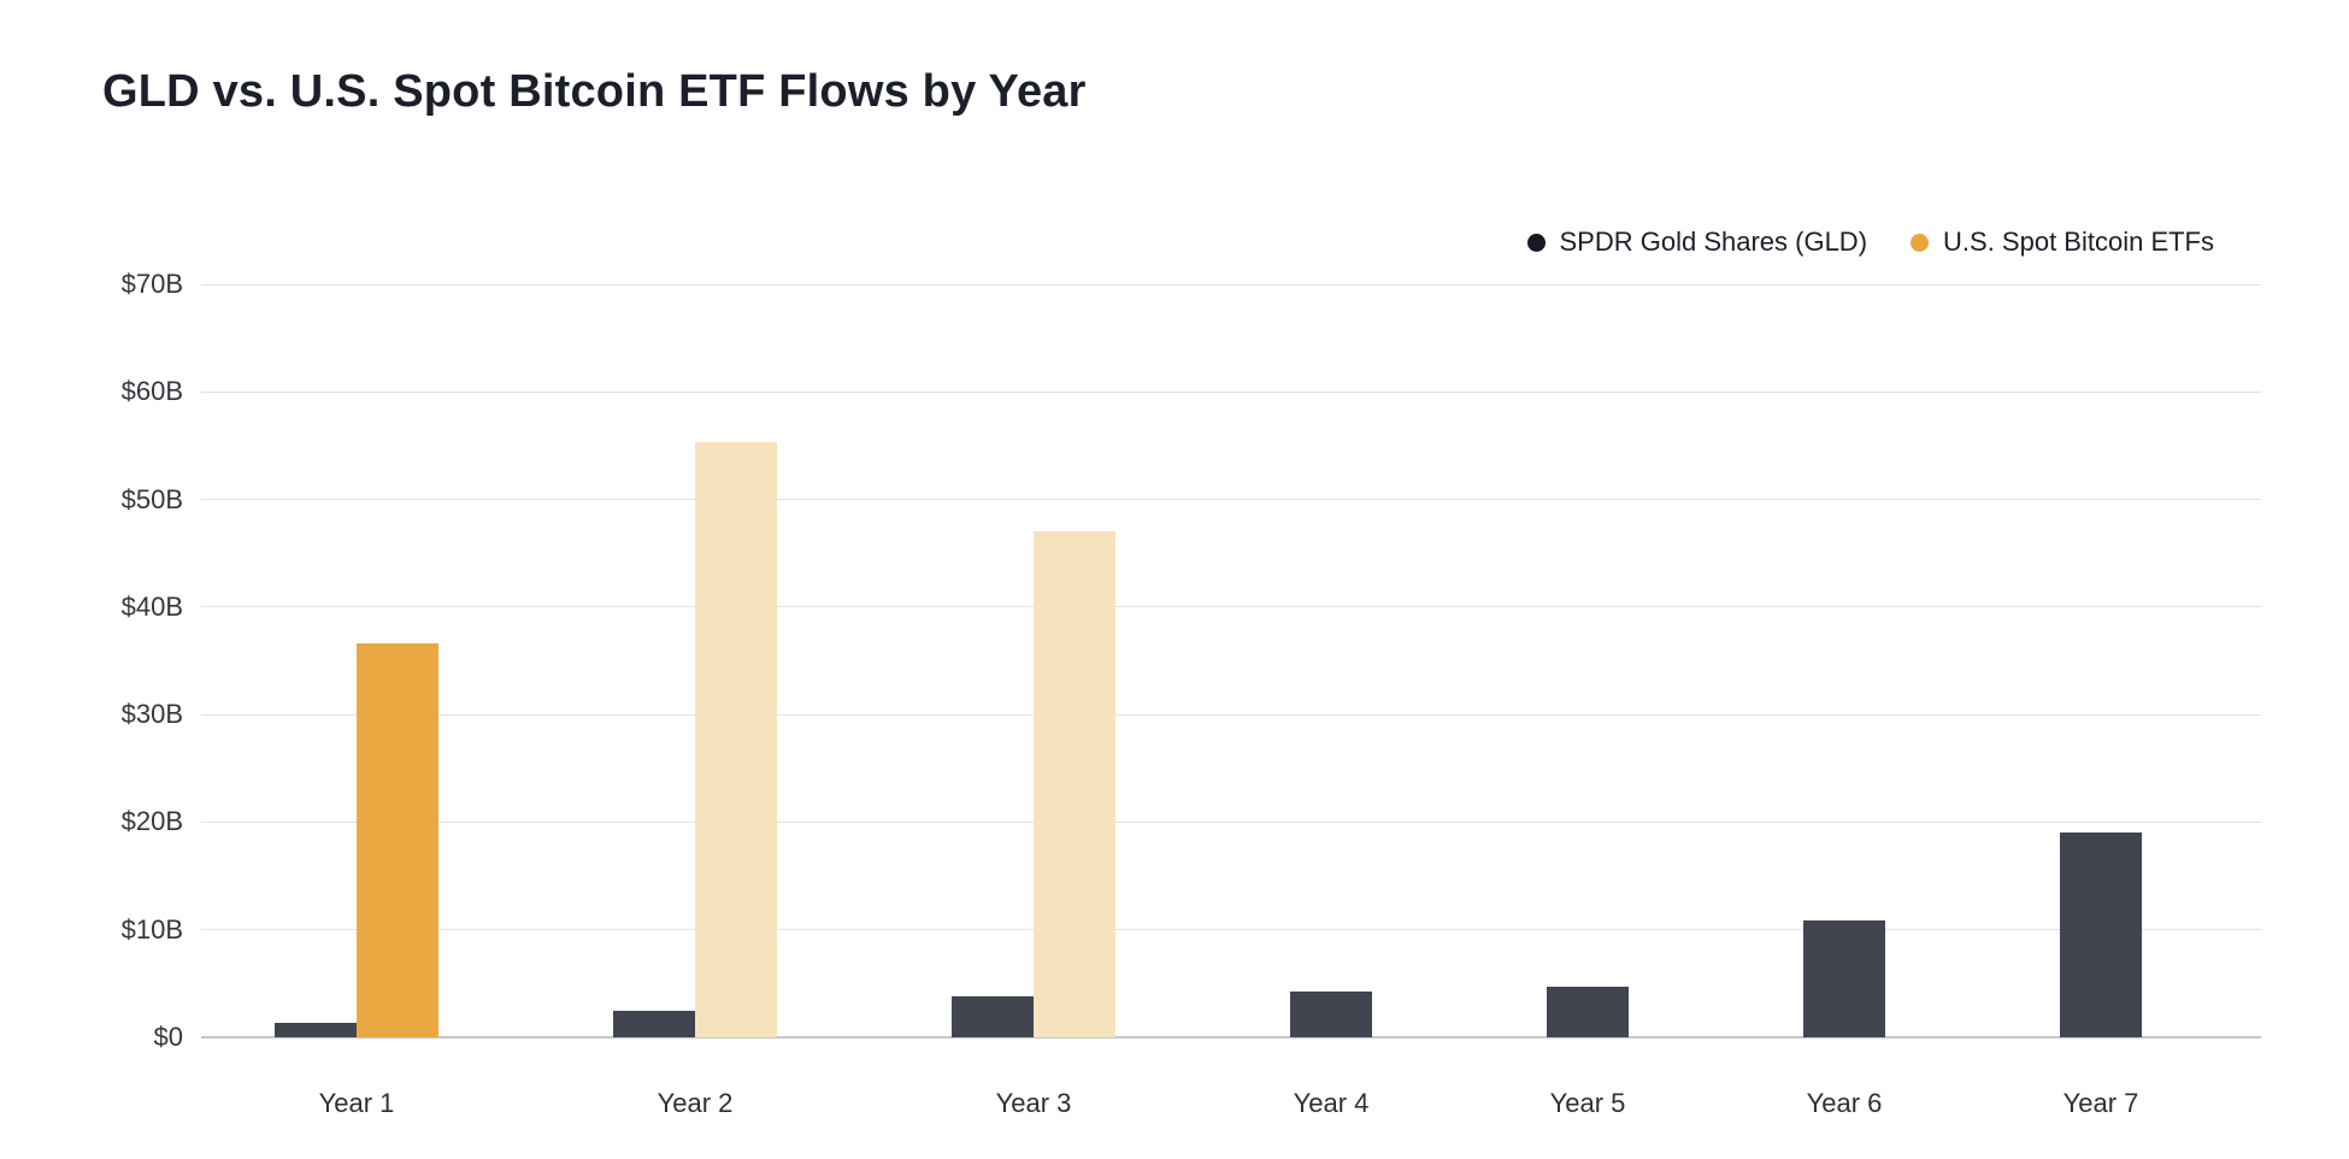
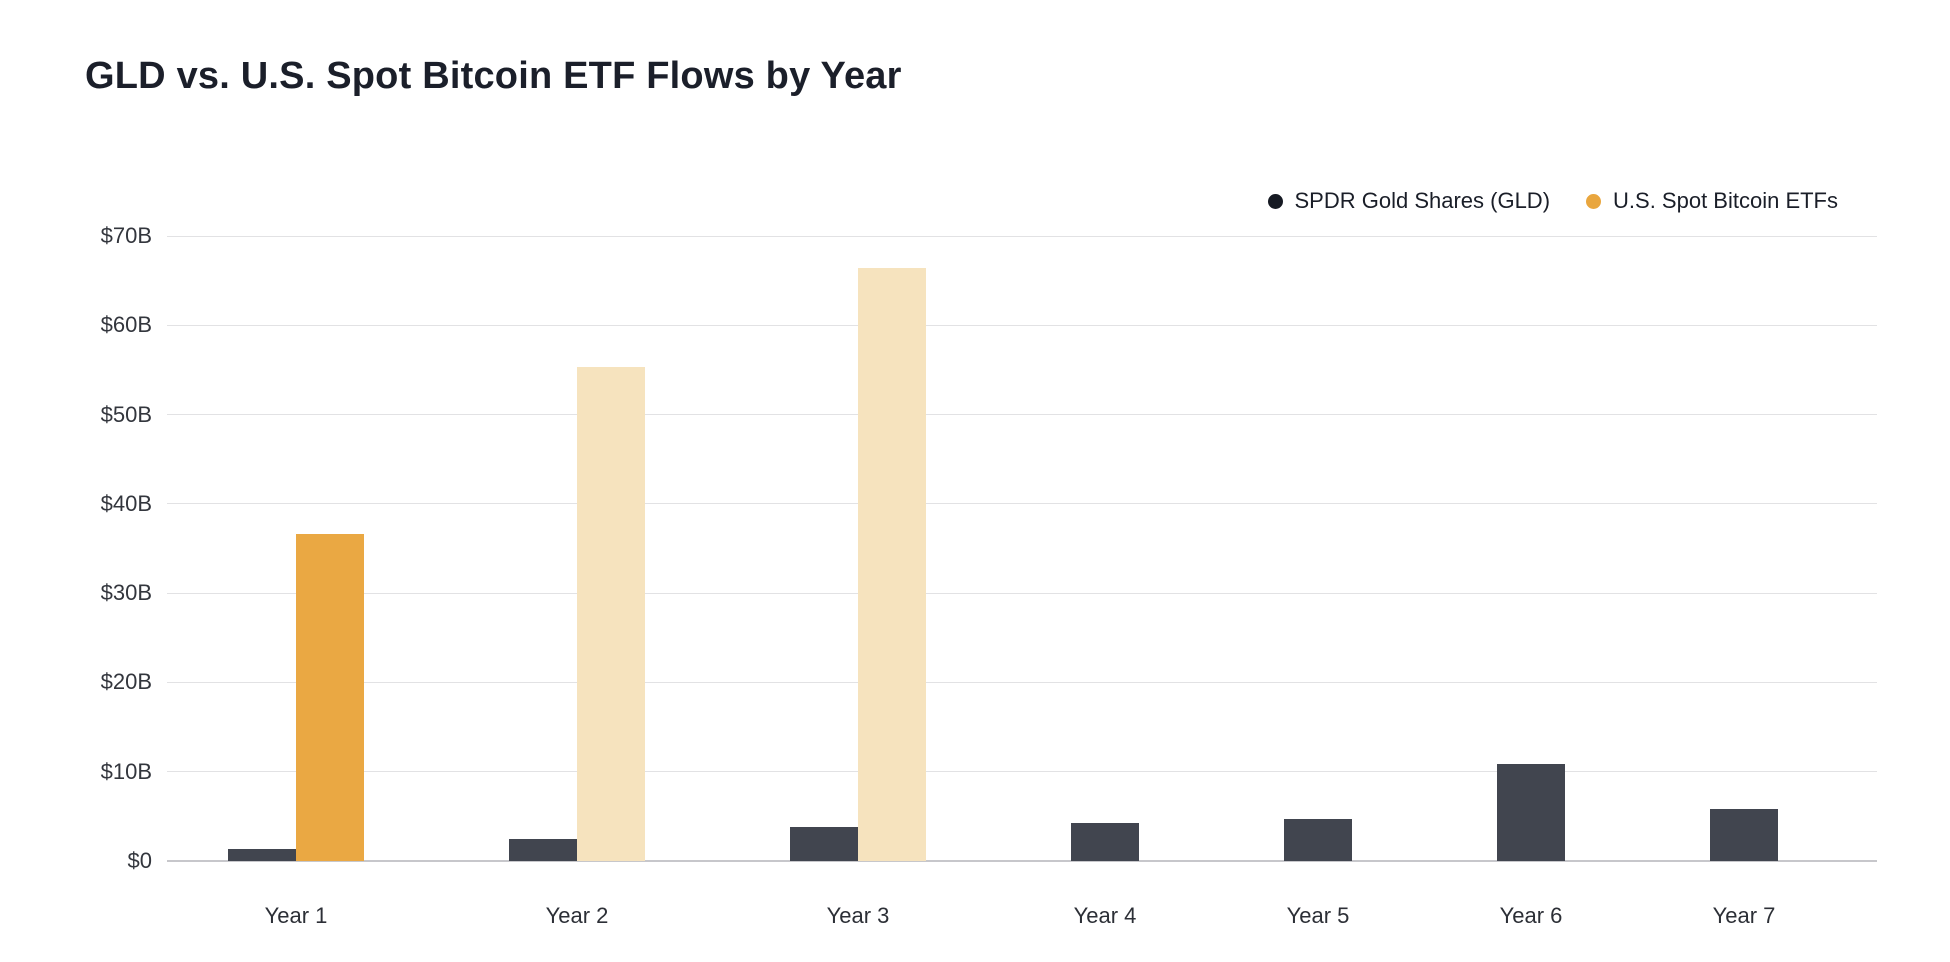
U.S. Spot Bitcoin ETFs/Year 3: $47B -> $66B
SPDR Gold Shares (GLD)/Year 7: $19B -> $6B
